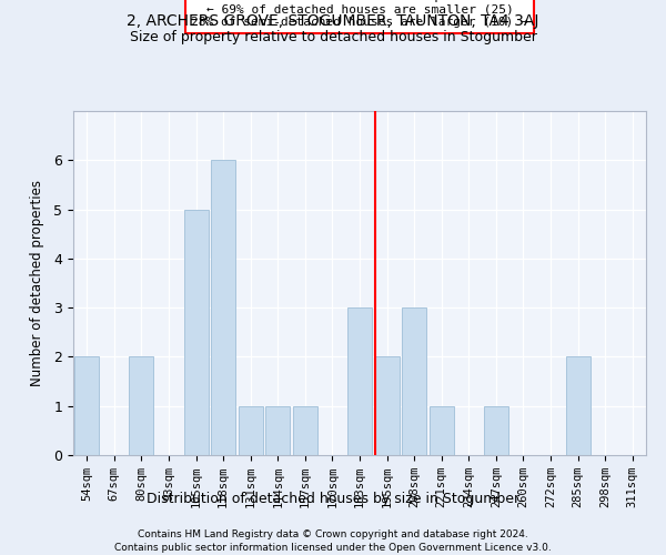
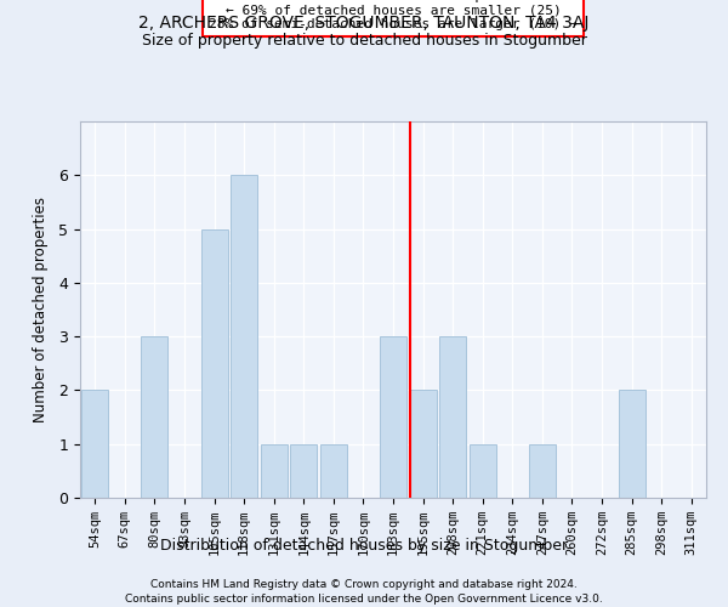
80sqm: 2 -> 3
